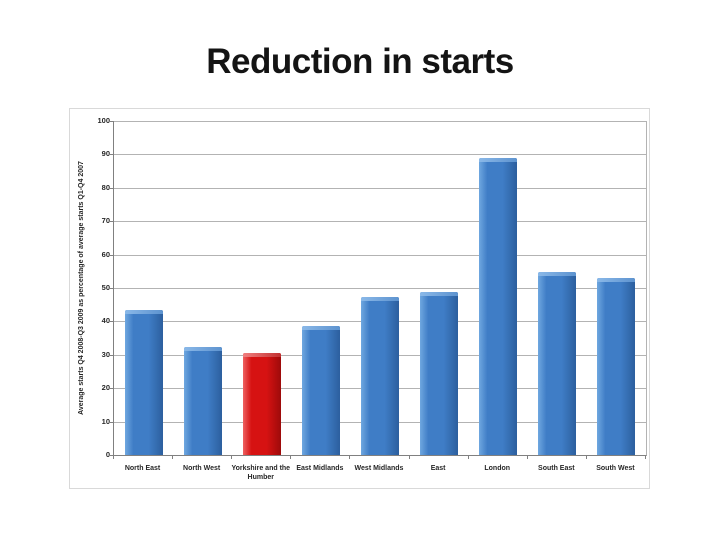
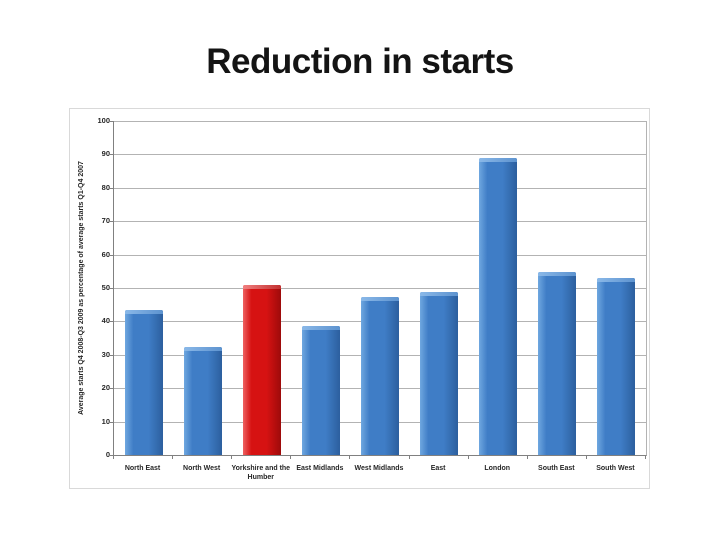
Yorkshire and the Humber: 30 -> 51
